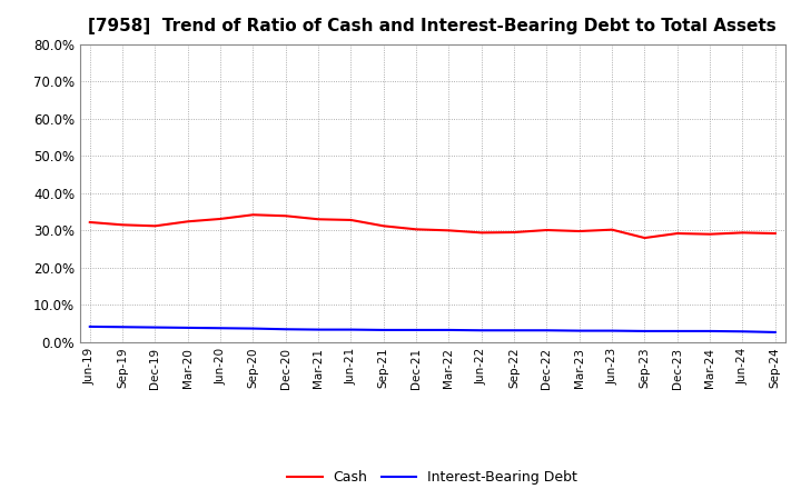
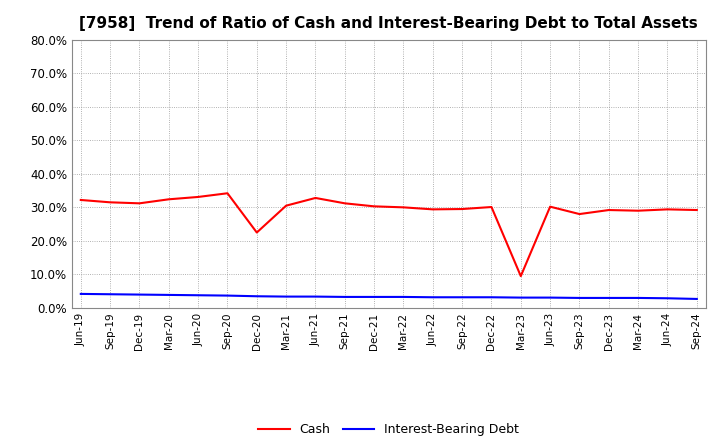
Cash/Dec-20: 33.9% -> 22.5%
Cash/Mar-21: 33.0% -> 30.5%
Cash/Mar-23: 29.8% -> 9.5%
